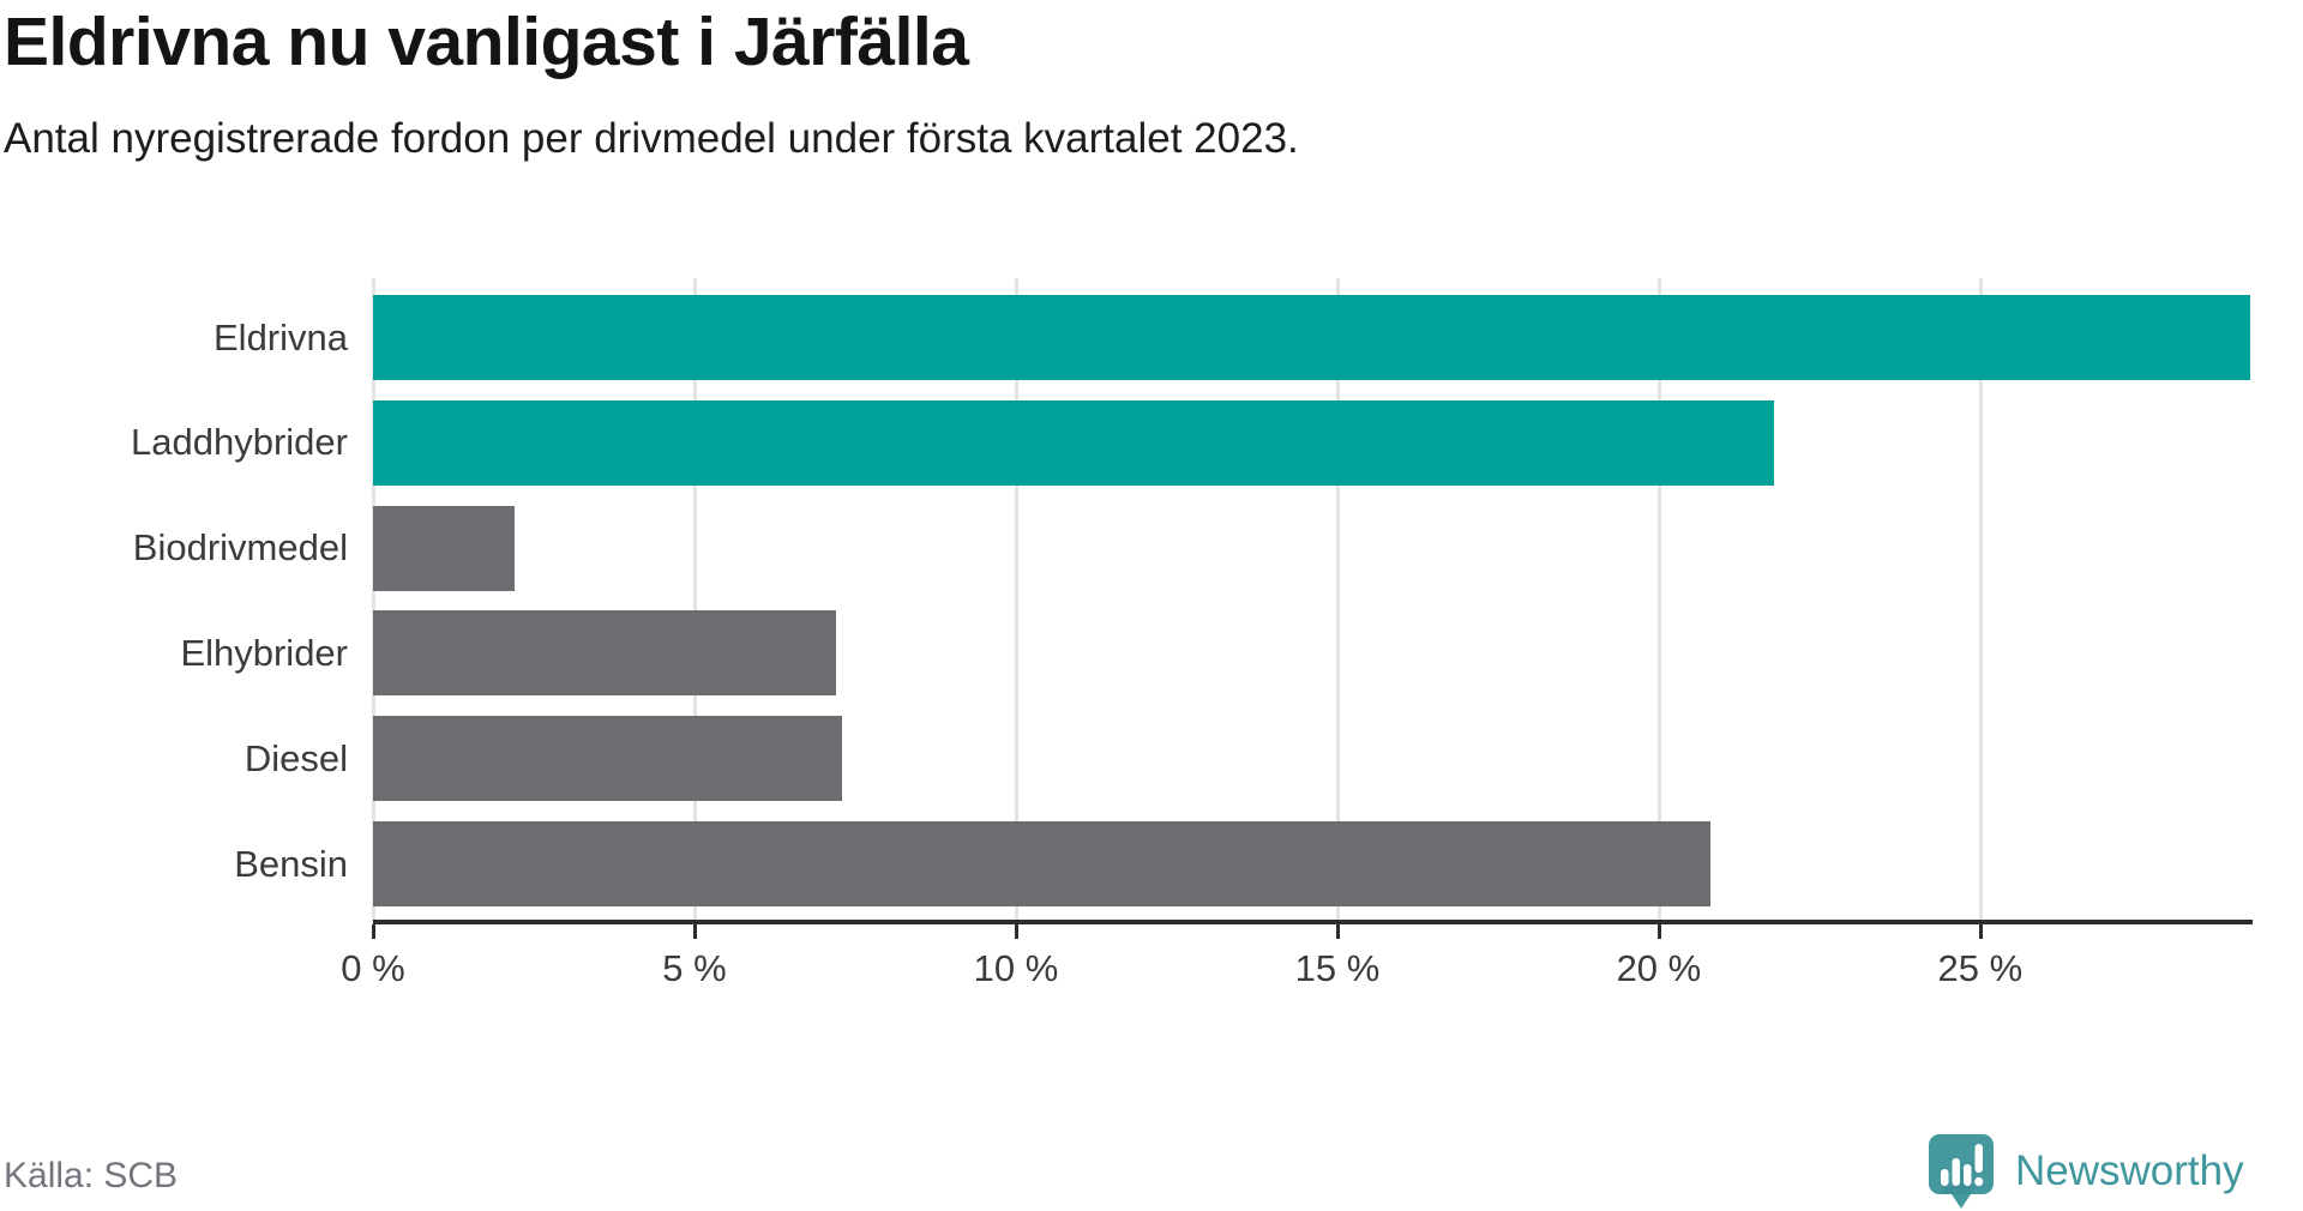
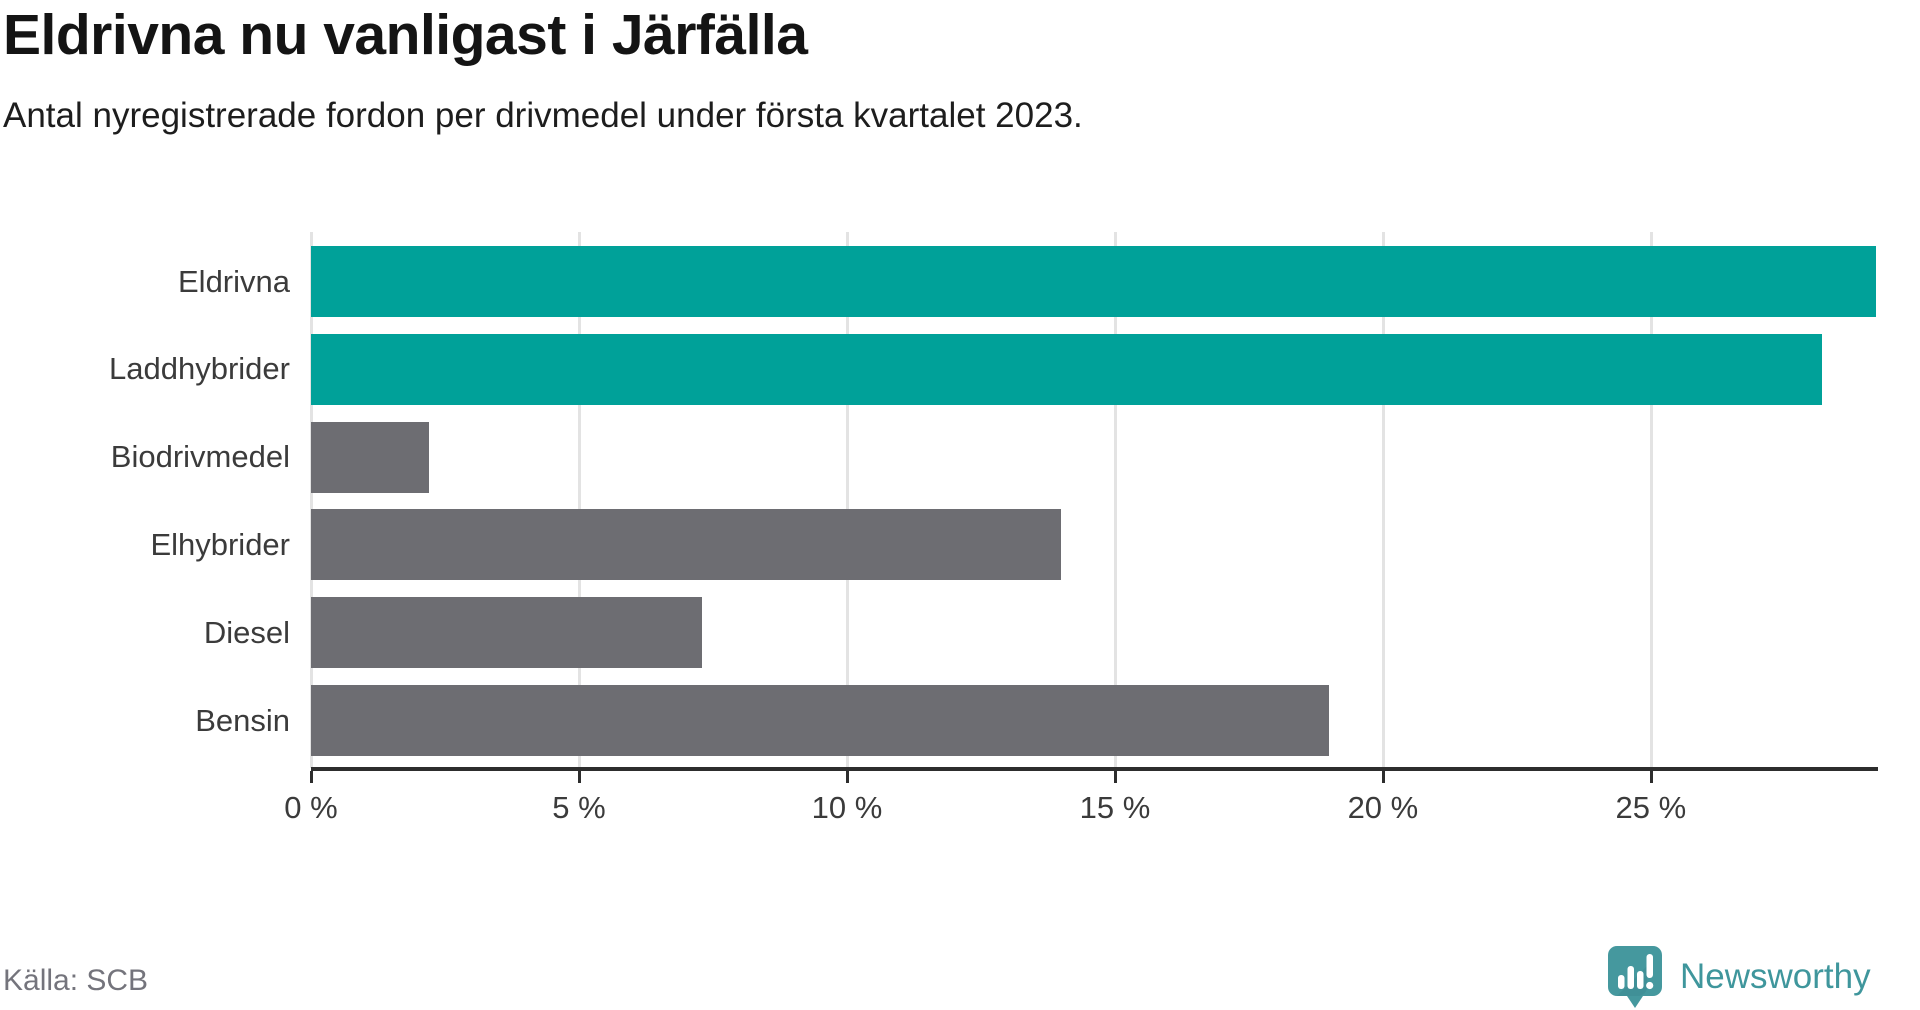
Laddhybrider: 21.8% -> 28.2%
Elhybrider: 7.2% -> 14.0%
Bensin: 20.8% -> 19.0%
